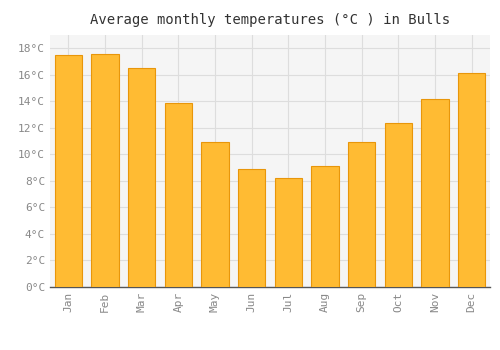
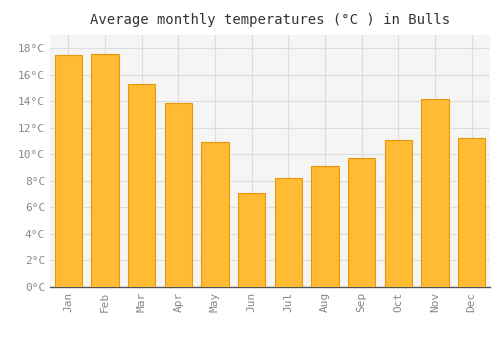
Mar: 16.5°C -> 15.3°C
Jun: 8.9°C -> 7.1°C
Sep: 10.9°C -> 9.7°C
Oct: 12.4°C -> 11.1°C
Dec: 16.1°C -> 11.2°C
